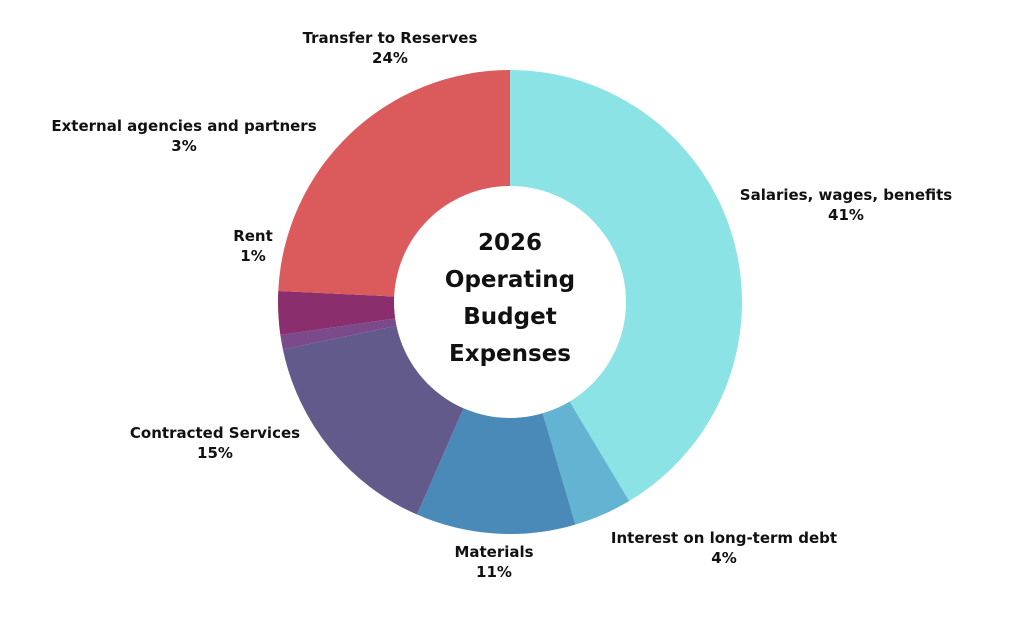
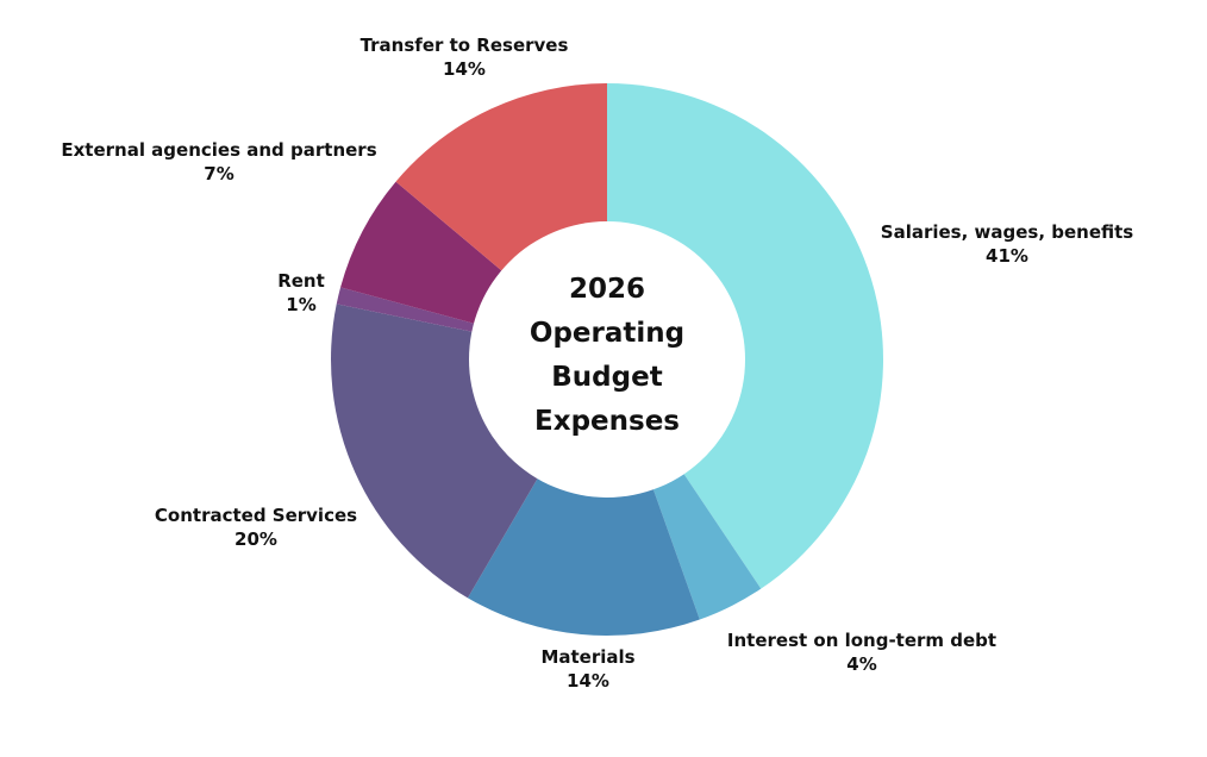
Materials: 11% -> 14%
Contracted Services: 15% -> 20%
External agencies and partners: 3% -> 7%
Transfer to Reserves: 24% -> 14%
